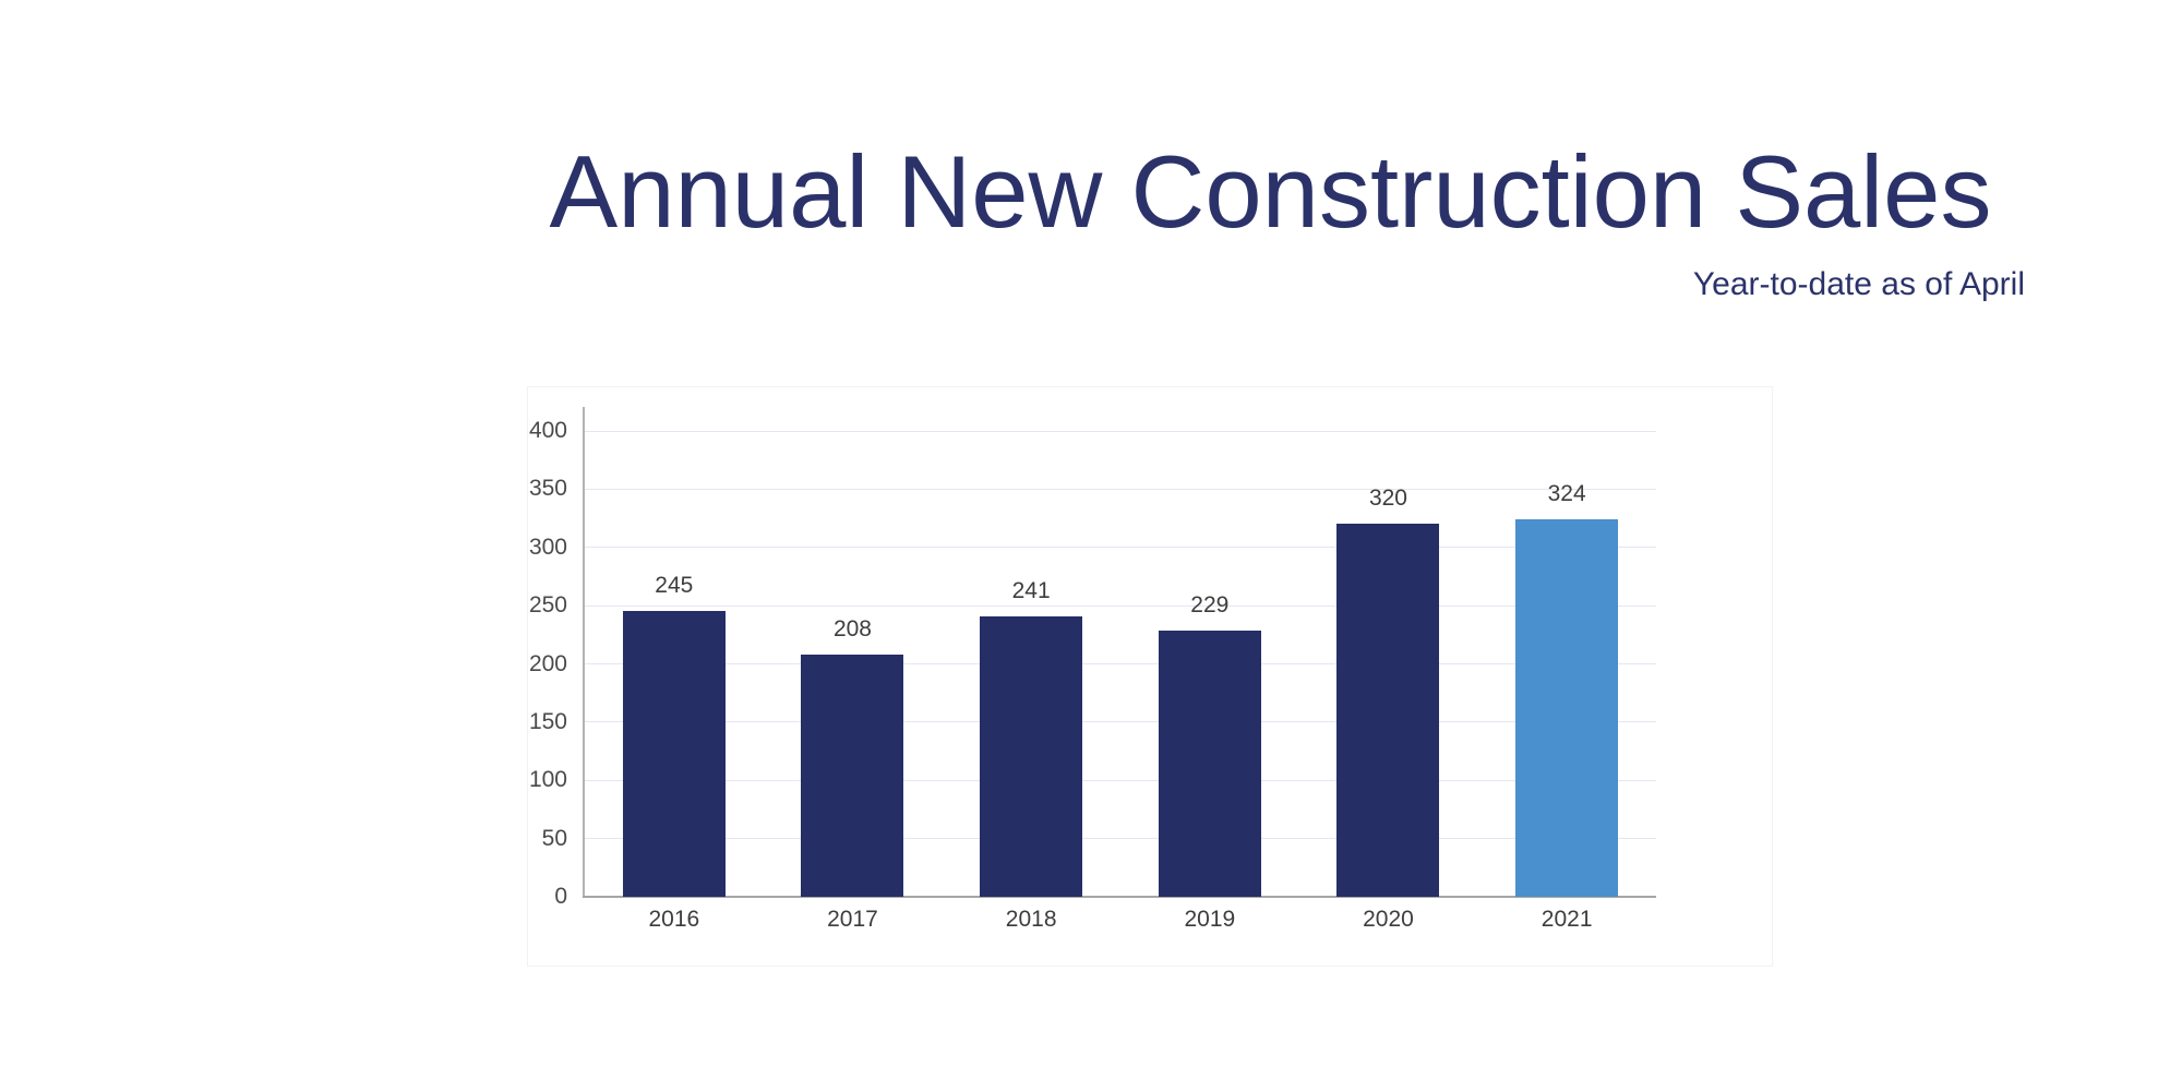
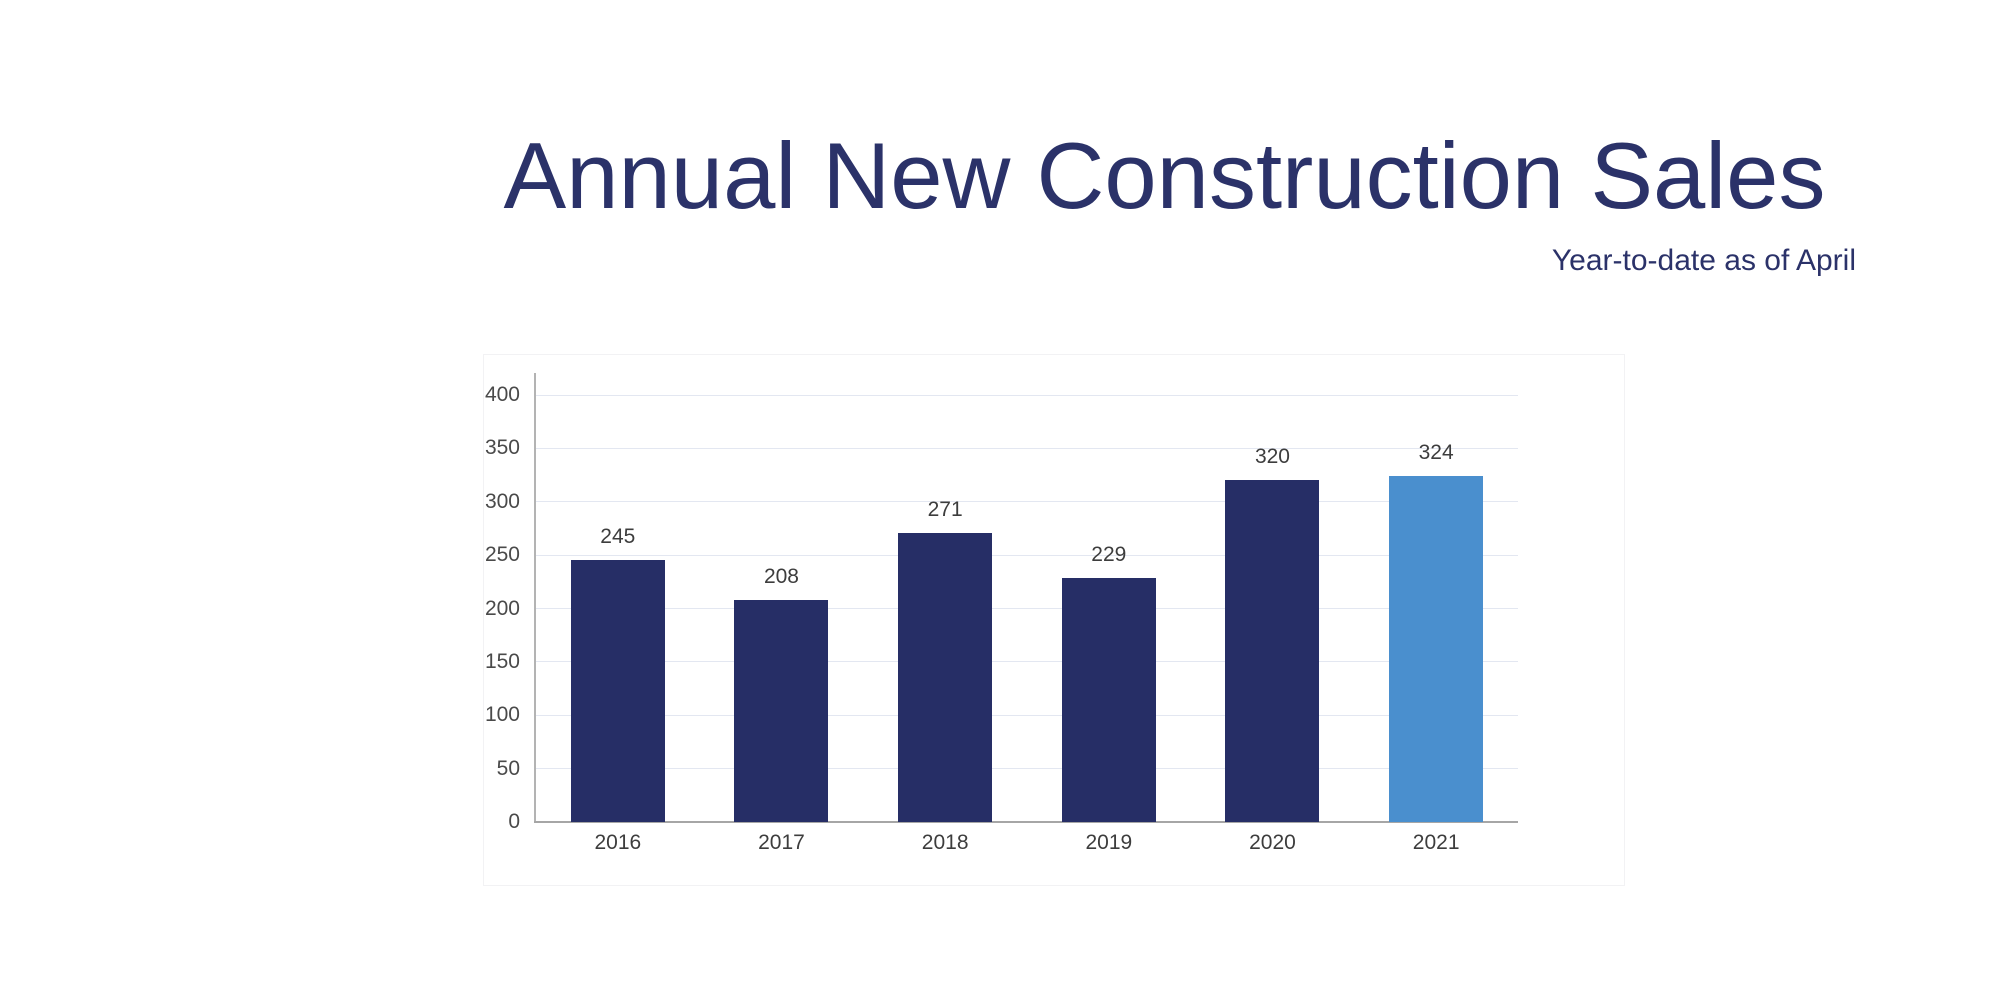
2018: 241 -> 271
